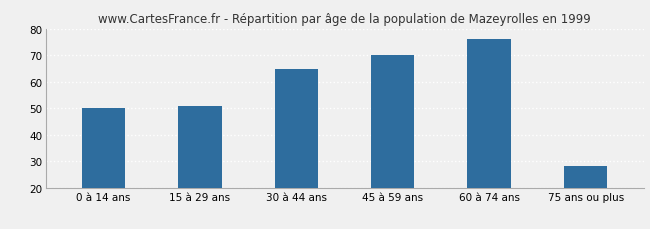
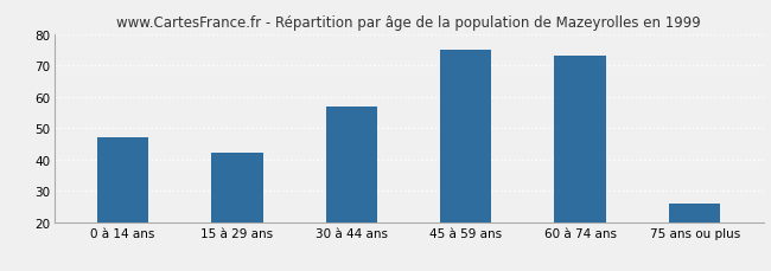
0 à 14 ans: 50 -> 47
15 à 29 ans: 51 -> 42
30 à 44 ans: 65 -> 57
45 à 59 ans: 70 -> 75
60 à 74 ans: 76 -> 73
75 ans ou plus: 28 -> 26
